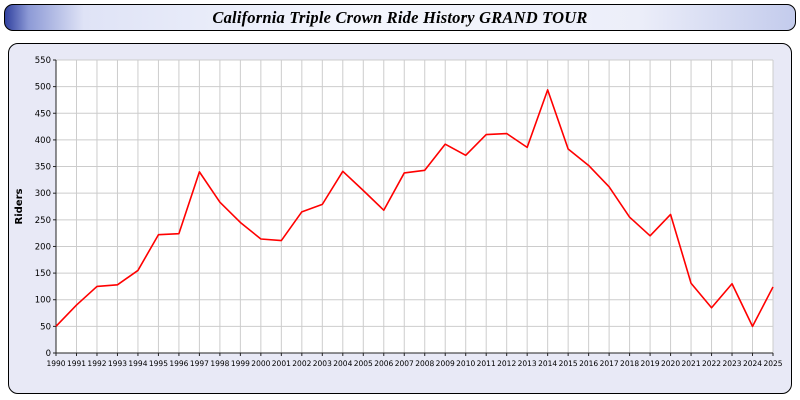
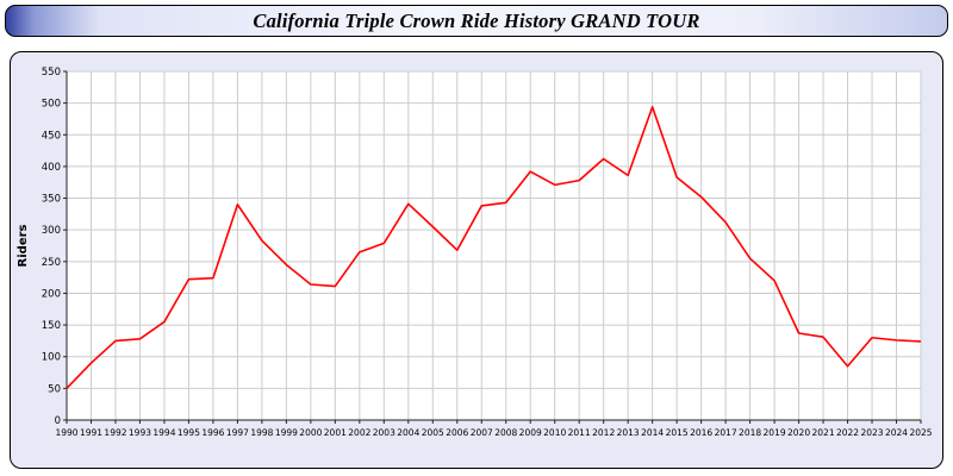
2011: 410 -> 380
2020: 260 -> 140
2024: 50 -> 130
